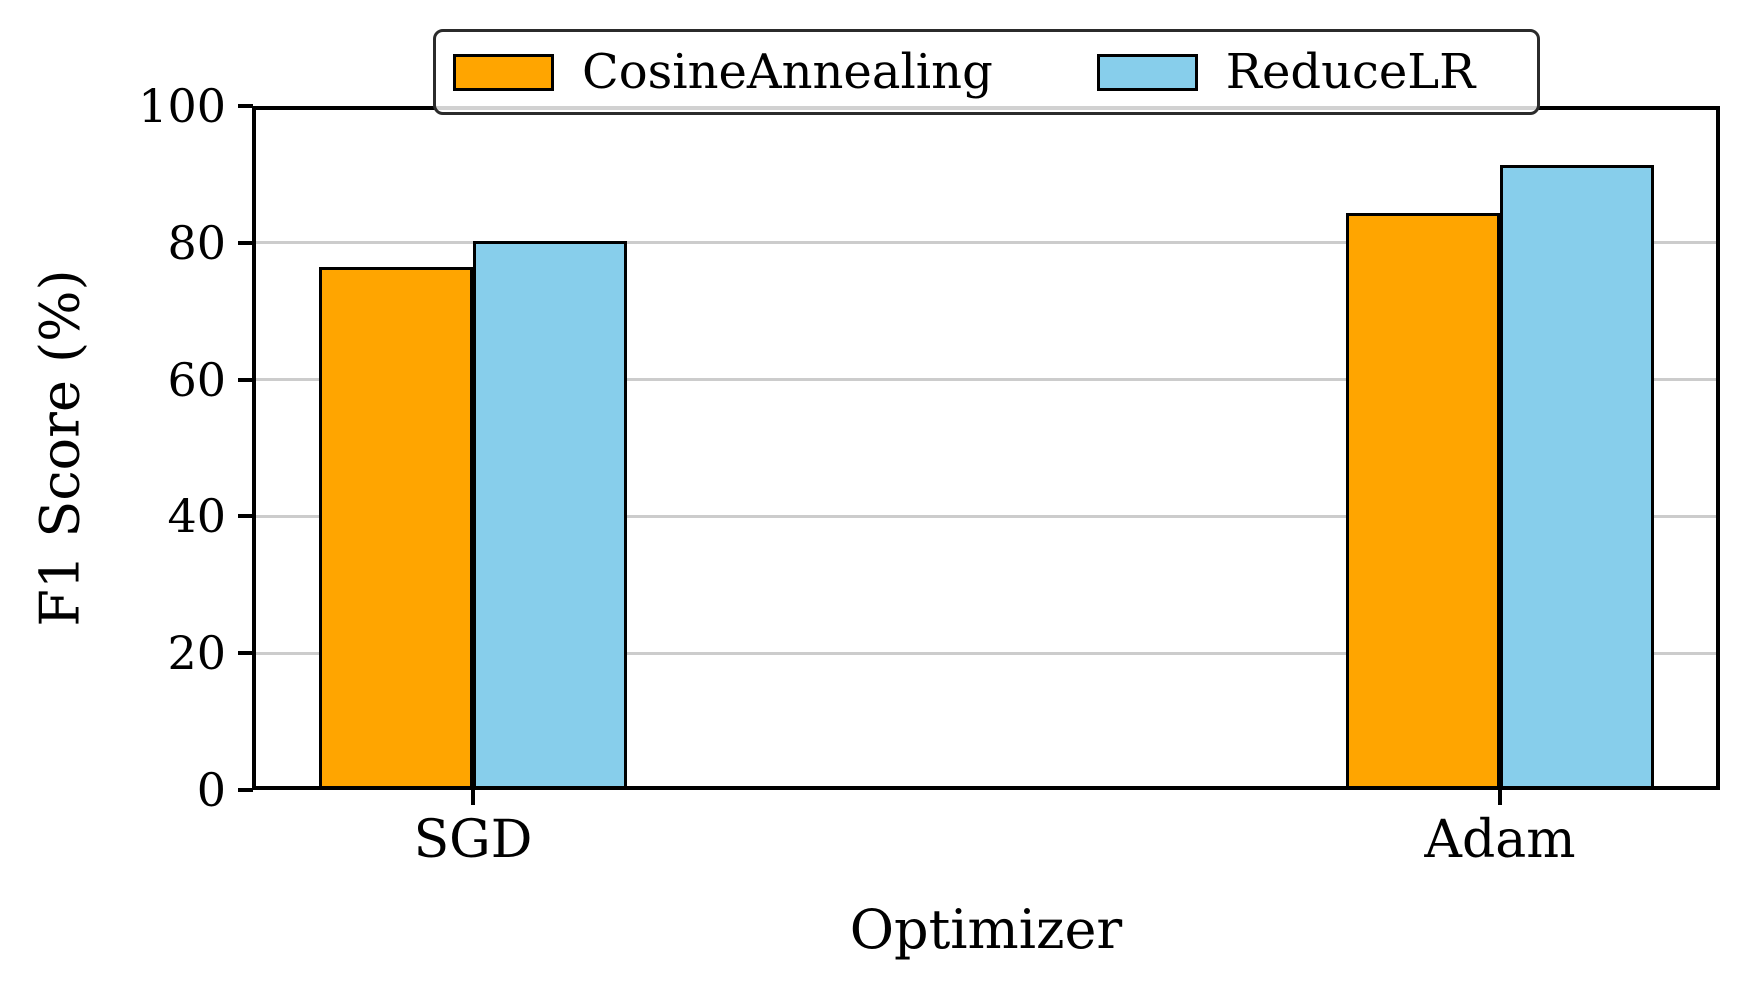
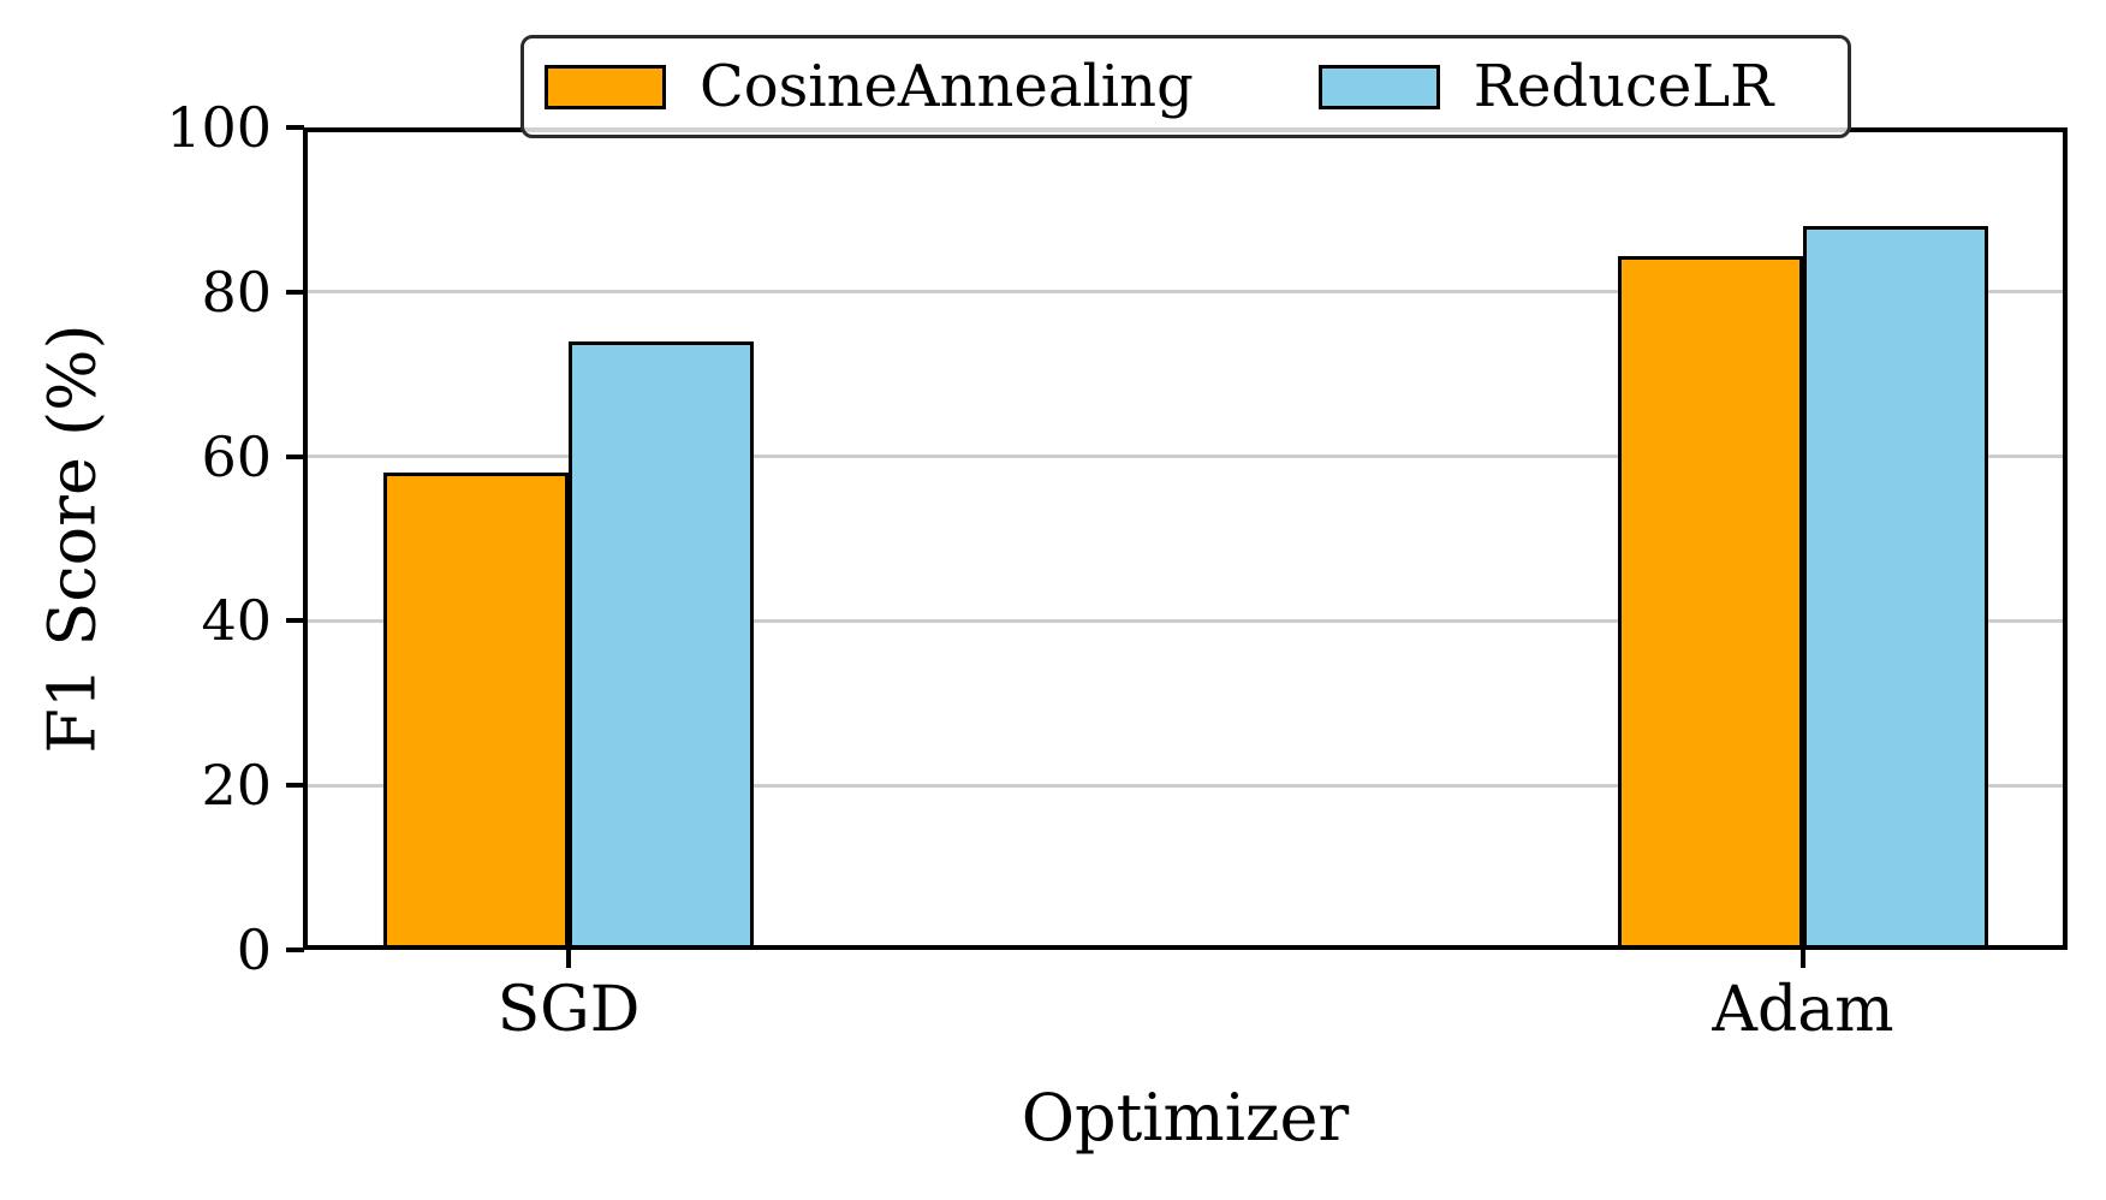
CosineAnnealing/SGD: 76 -> 58
ReduceLR/SGD: 80 -> 74
ReduceLR/Adam: 91 -> 88
